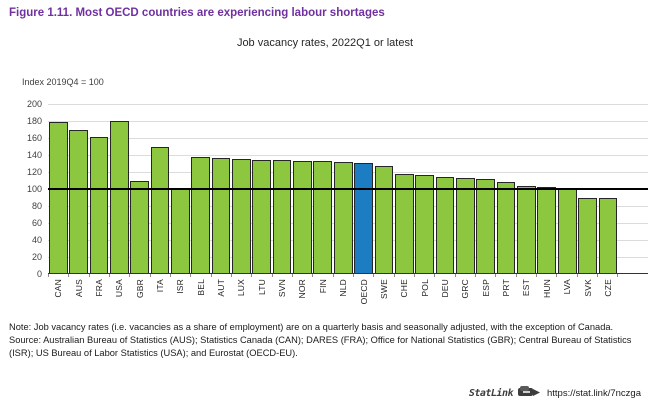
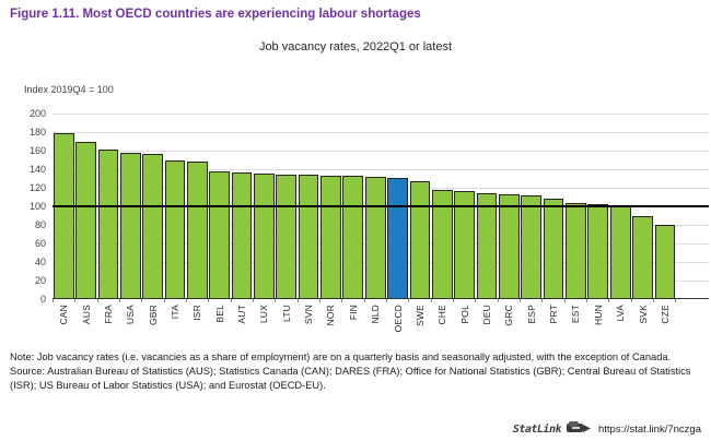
USA: 180 -> 160
GBR: 110 -> 160
ISR: 100 -> 150
CZE: 90 -> 80
